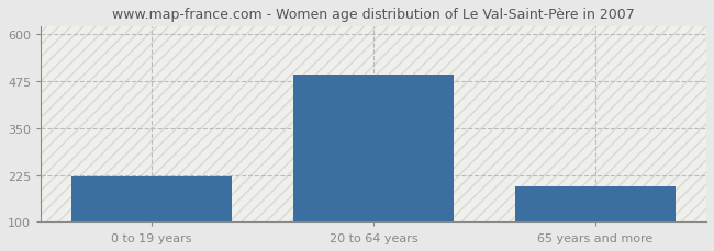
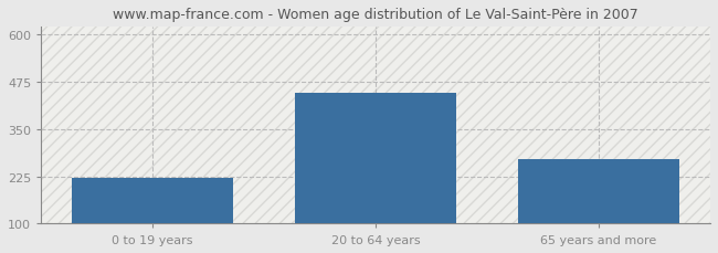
20 to 64 years: 492 -> 445
65 years and more: 193 -> 270
